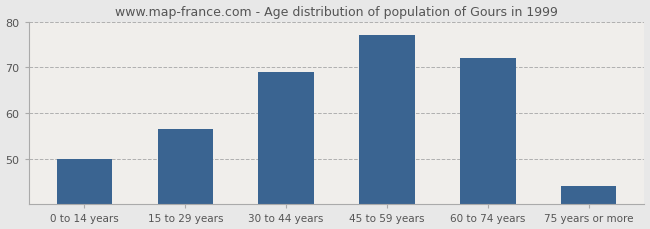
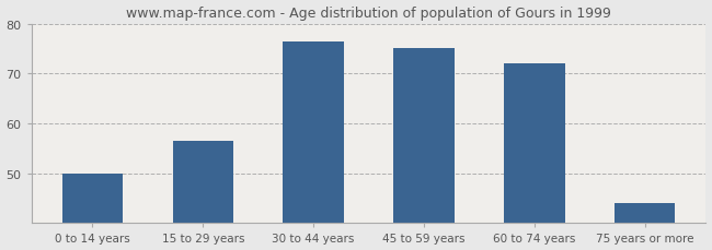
30 to 44 years: 69.0 -> 76.5
45 to 59 years: 77.0 -> 75.0
